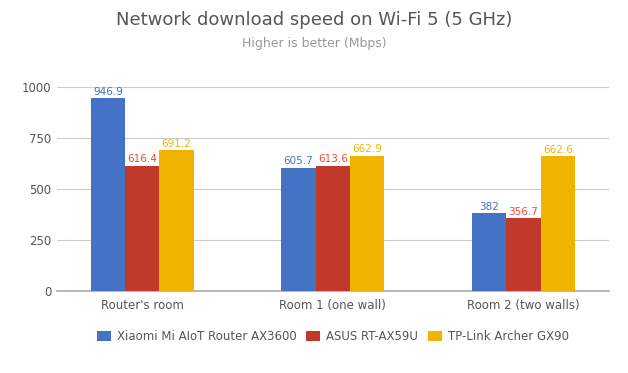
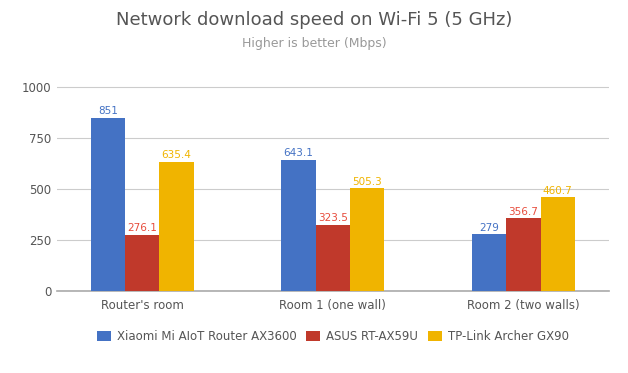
Xiaomi Mi AIoT Router AX3600/Router's room: 946.9 -> 851
ASUS RT-AX59U/Router's room: 616.4 -> 276.1
TP-Link Archer GX90/Router's room: 691.2 -> 635.4
Xiaomi Mi AIoT Router AX3600/Room 1 (one wall): 605.7 -> 643.1
ASUS RT-AX59U/Room 1 (one wall): 613.6 -> 323.5
TP-Link Archer GX90/Room 1 (one wall): 662.9 -> 505.3
Xiaomi Mi AIoT Router AX3600/Room 2 (two walls): 382 -> 279
TP-Link Archer GX90/Room 2 (two walls): 662.6 -> 460.7
